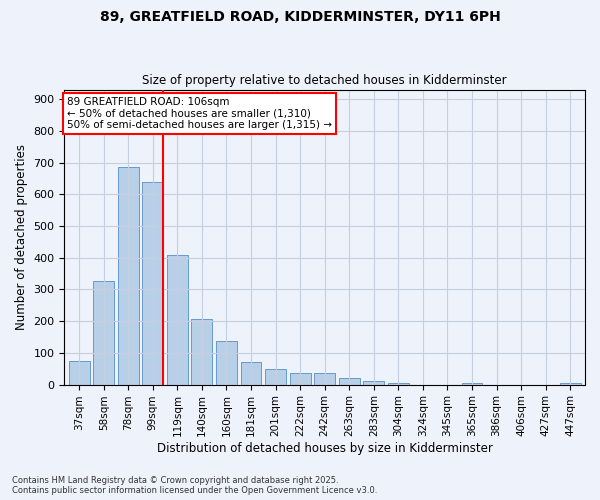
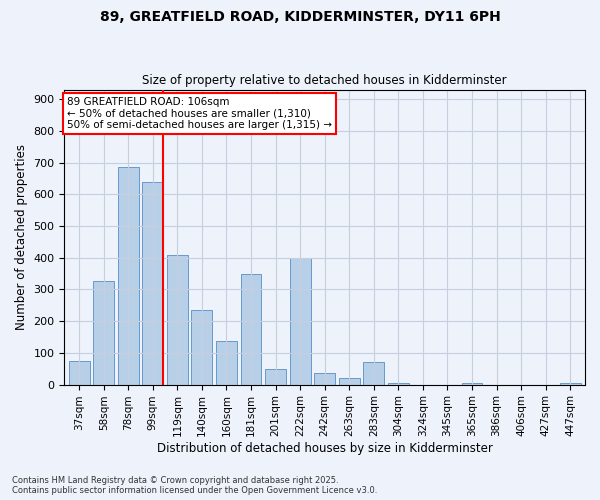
140sqm: 207 -> 235
181sqm: 70 -> 350
222sqm: 35 -> 400
283sqm: 10 -> 70
